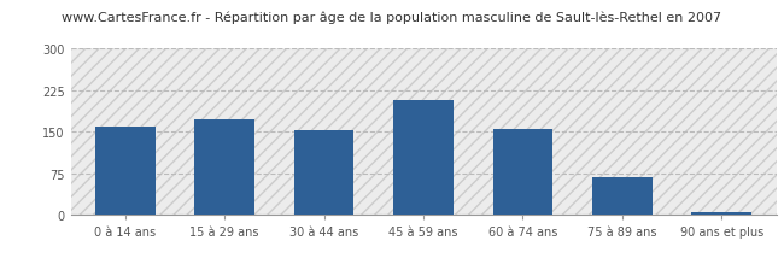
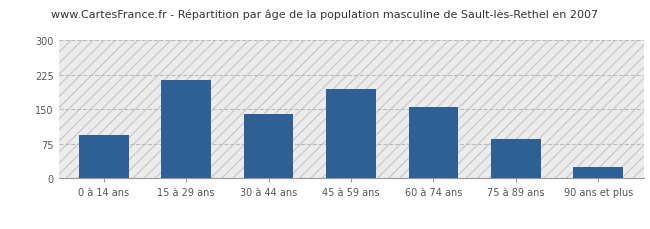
0 à 14 ans: 160 -> 95
15 à 29 ans: 172 -> 215
30 à 44 ans: 152 -> 140
45 à 59 ans: 207 -> 195
75 à 89 ans: 68 -> 85
90 ans et plus: 5 -> 25
